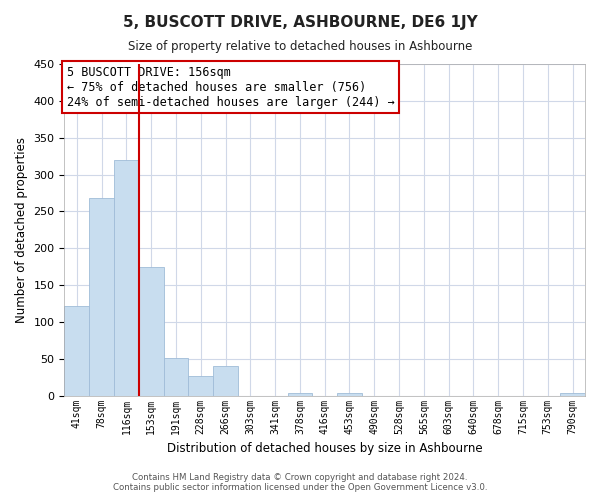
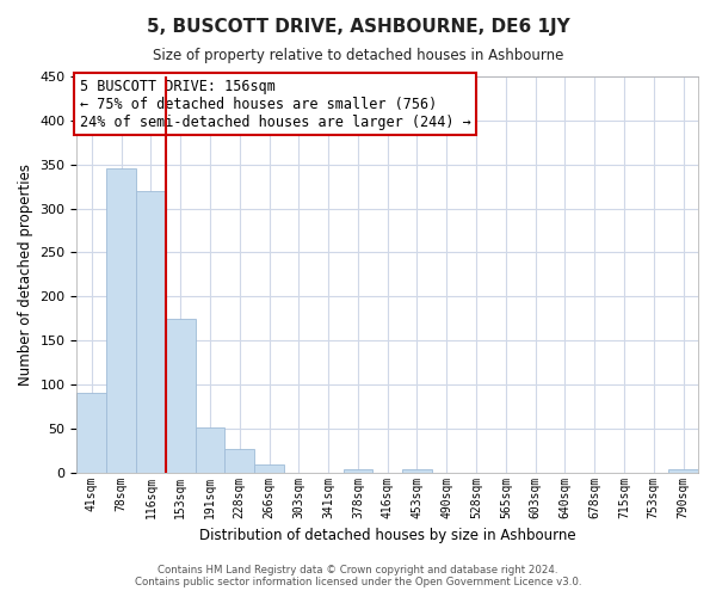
41sqm: 122 -> 91
78sqm: 268 -> 345
266sqm: 40 -> 9
